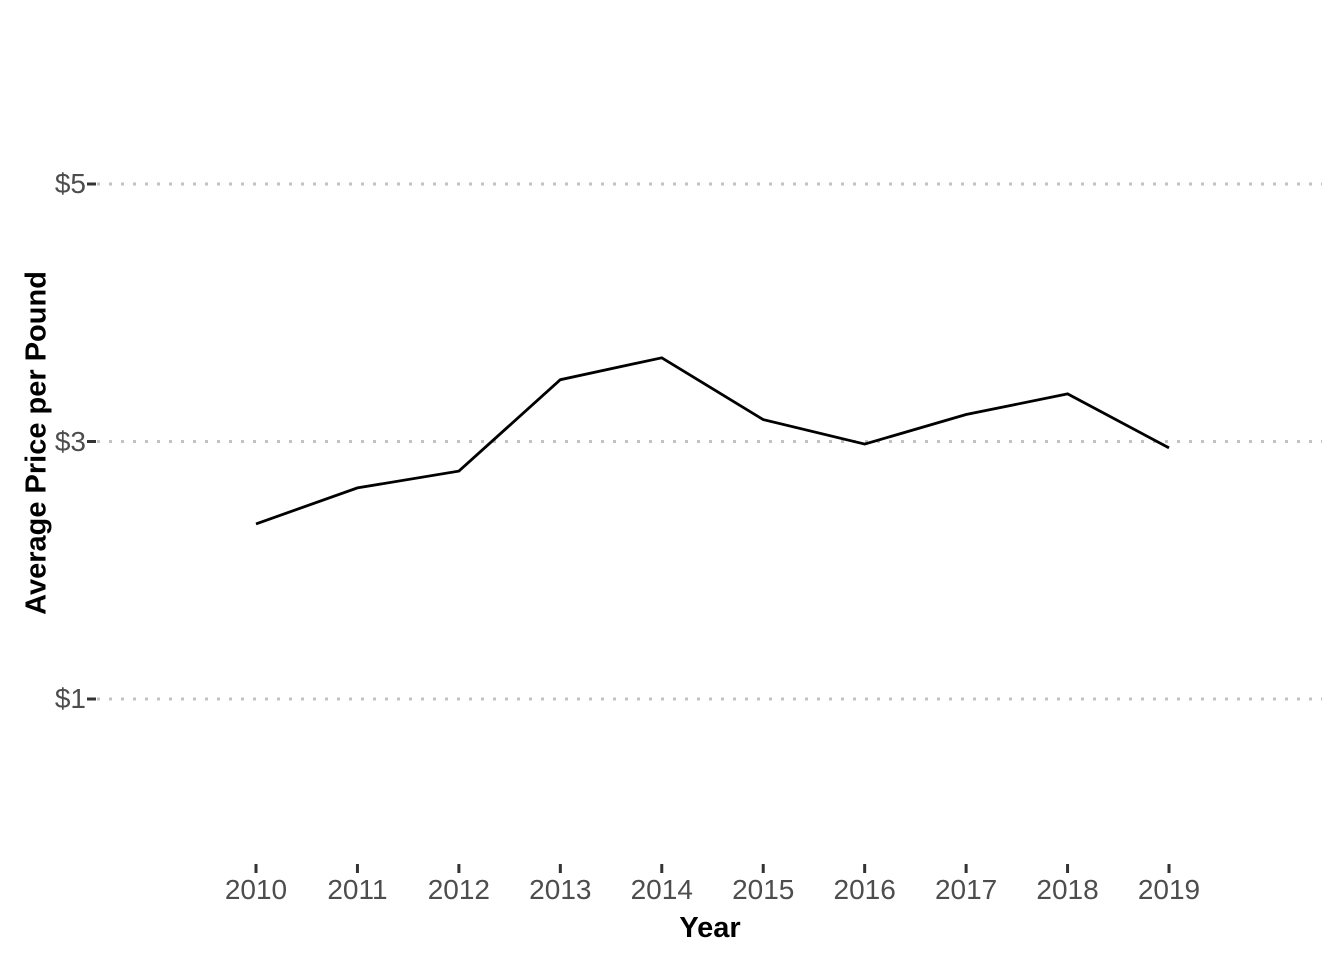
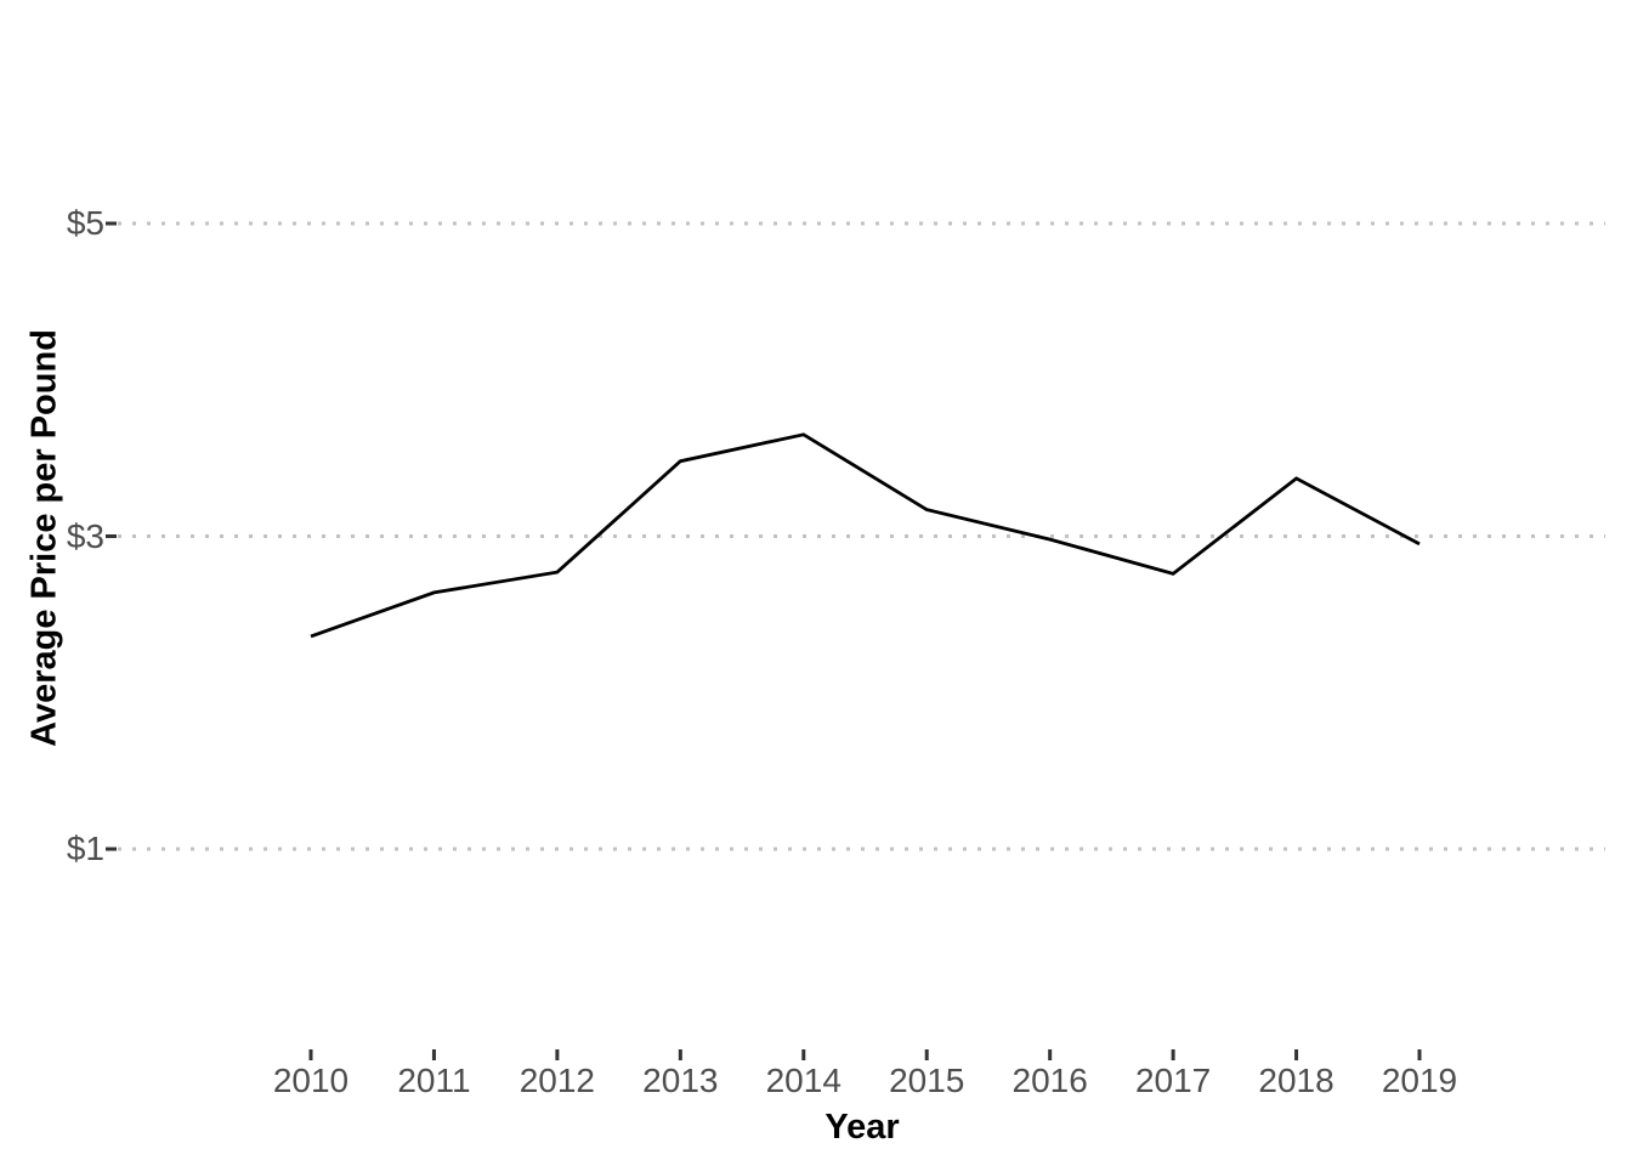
2017: $3.21 -> $2.76
